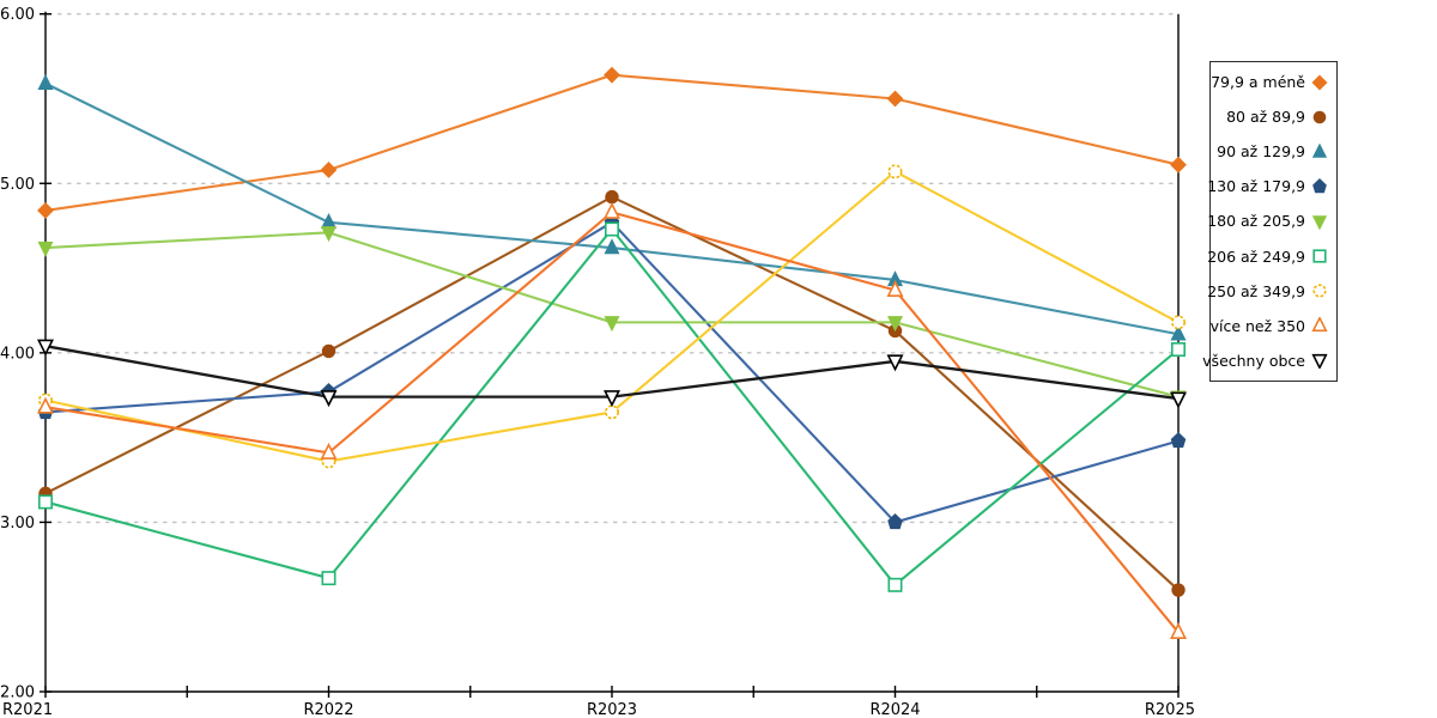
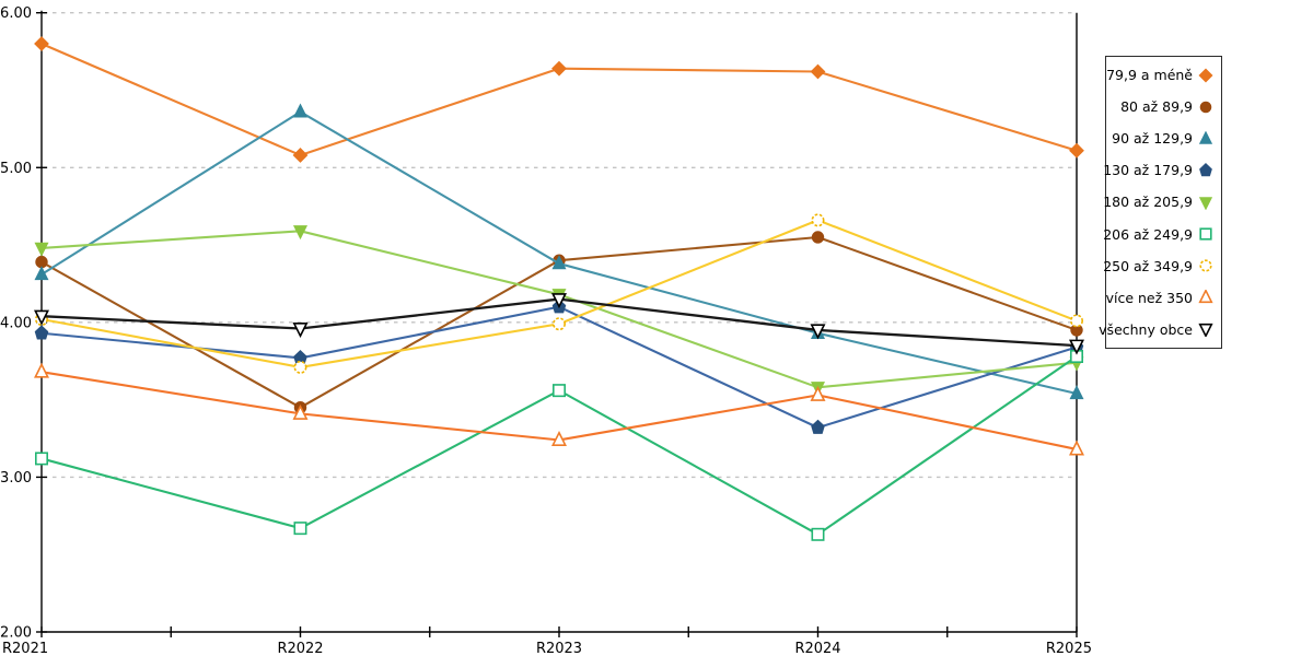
79,9 a méně/R2021: 4.84 -> 5.80
80 až 89,9/R2021: 3.17 -> 4.39
90 až 129,9/R2021: 5.59 -> 4.31
130 až 179,9/R2021: 3.65 -> 3.93
180 až 205,9/R2021: 4.62 -> 4.48
250 až 349,9/R2021: 3.72 -> 4.02
80 až 89,9/R2022: 4.01 -> 3.45
90 až 129,9/R2022: 4.77 -> 5.36
180 až 205,9/R2022: 4.71 -> 4.59
250 až 349,9/R2022: 3.36 -> 3.71
všechny obce/R2022: 3.74 -> 3.96
80 až 89,9/R2023: 4.92 -> 4.40
90 až 129,9/R2023: 4.62 -> 4.38
130 až 179,9/R2023: 4.77 -> 4.10
206 až 249,9/R2023: 4.73 -> 3.56
250 až 349,9/R2023: 3.65 -> 3.99
více než 350/R2023: 4.83 -> 3.24
všechny obce/R2023: 3.74 -> 4.15
79,9 a méně/R2024: 5.50 -> 5.62
80 až 89,9/R2024: 4.13 -> 4.55
90 až 129,9/R2024: 4.43 -> 3.93
130 až 179,9/R2024: 3.00 -> 3.32
180 až 205,9/R2024: 4.18 -> 3.58
250 až 349,9/R2024: 5.07 -> 4.66
více než 350/R2024: 4.37 -> 3.53
80 až 89,9/R2025: 2.60 -> 3.95
90 až 129,9/R2025: 4.11 -> 3.54
130 až 179,9/R2025: 3.48 -> 3.84
206 až 249,9/R2025: 4.02 -> 3.78
250 až 349,9/R2025: 4.18 -> 4.01
více než 350/R2025: 2.35 -> 3.18
všechny obce/R2025: 3.73 -> 3.85
